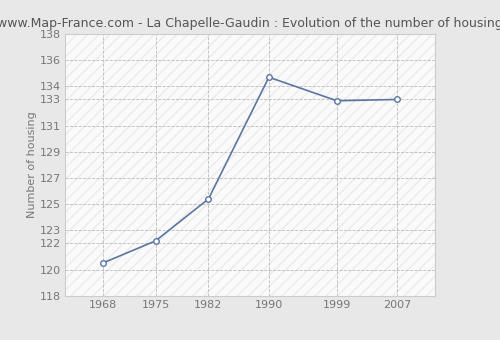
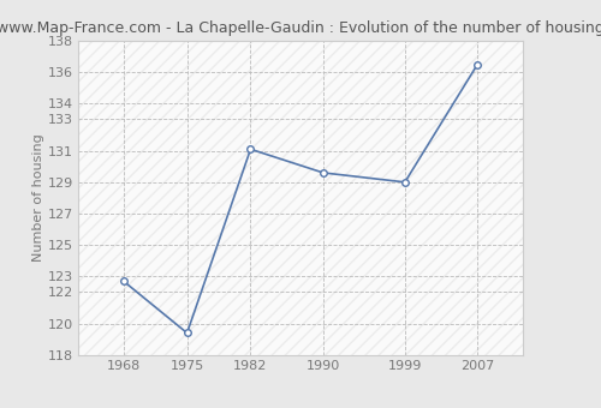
1968: 120.5 -> 122.7
1975: 122.2 -> 119.4
1982: 125.4 -> 131.1
1990: 134.7 -> 129.6
1999: 132.9 -> 129.0
2007: 133.0 -> 136.5
